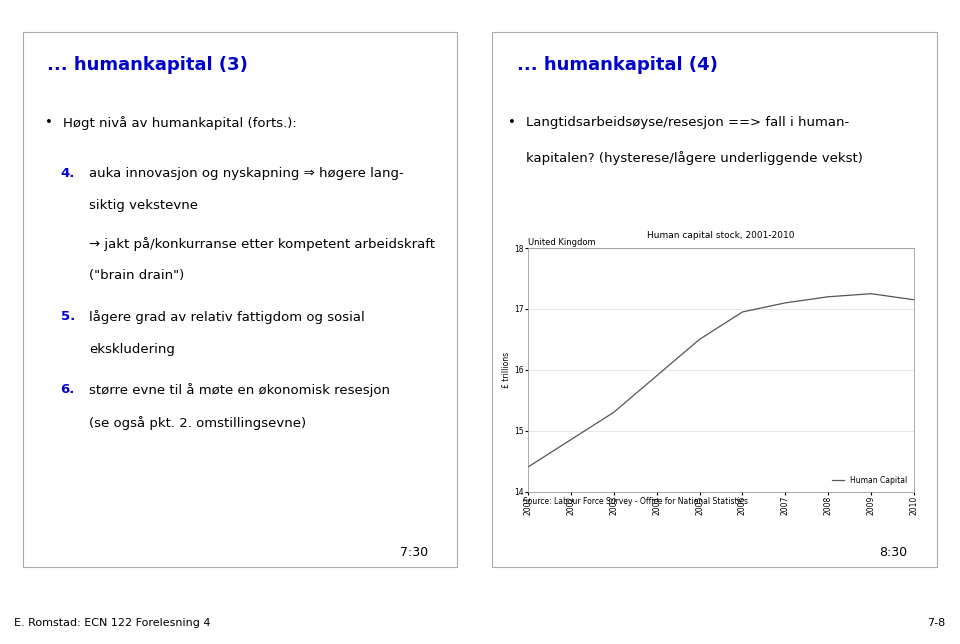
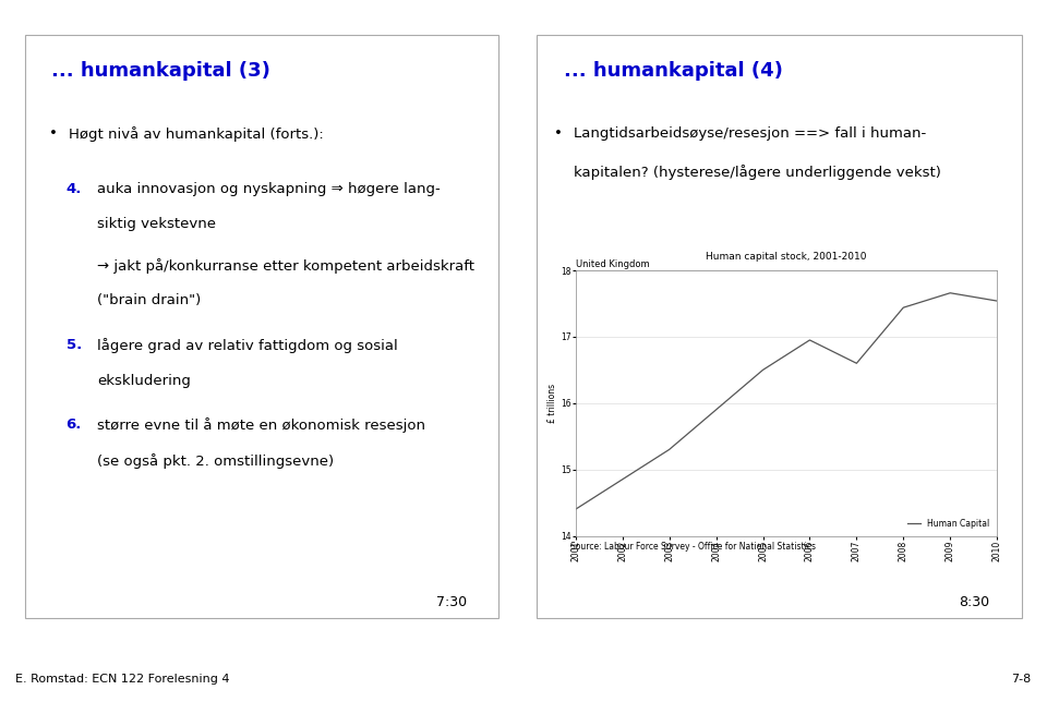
2007: 17.10 -> 16.60
2008: 17.20 -> 17.44
2009: 17.25 -> 17.66
2010: 17.15 -> 17.54
